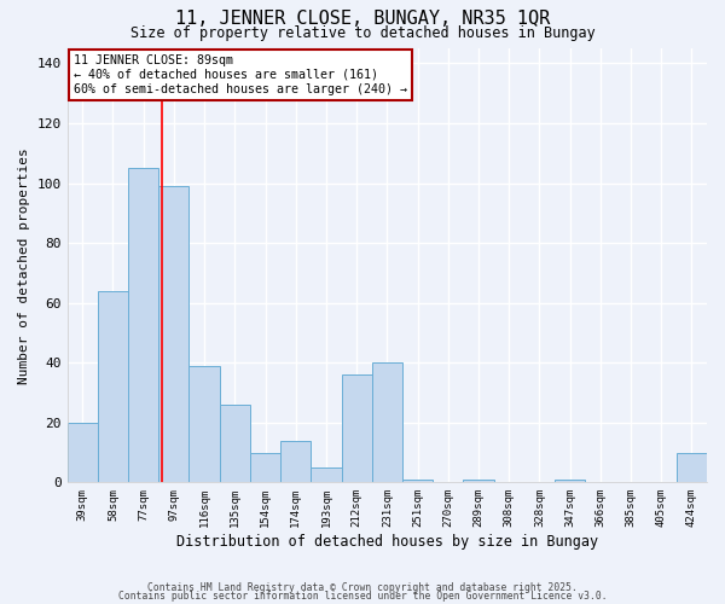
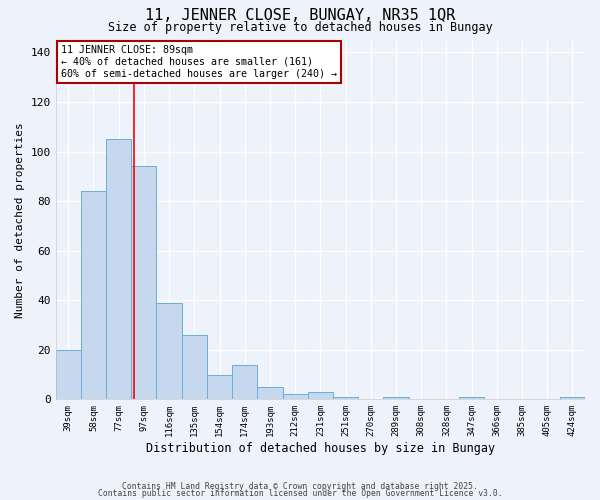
58sqm: 64 -> 84
97sqm: 99 -> 94
212sqm: 36 -> 2
231sqm: 40 -> 3
424sqm: 10 -> 1
